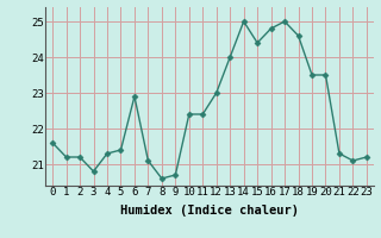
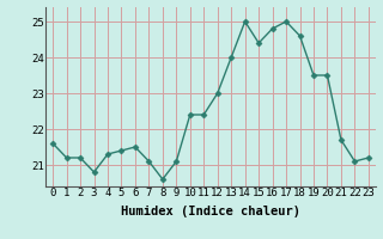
6: 22.9 -> 21.5
9: 20.7 -> 21.1
21: 21.3 -> 21.7
